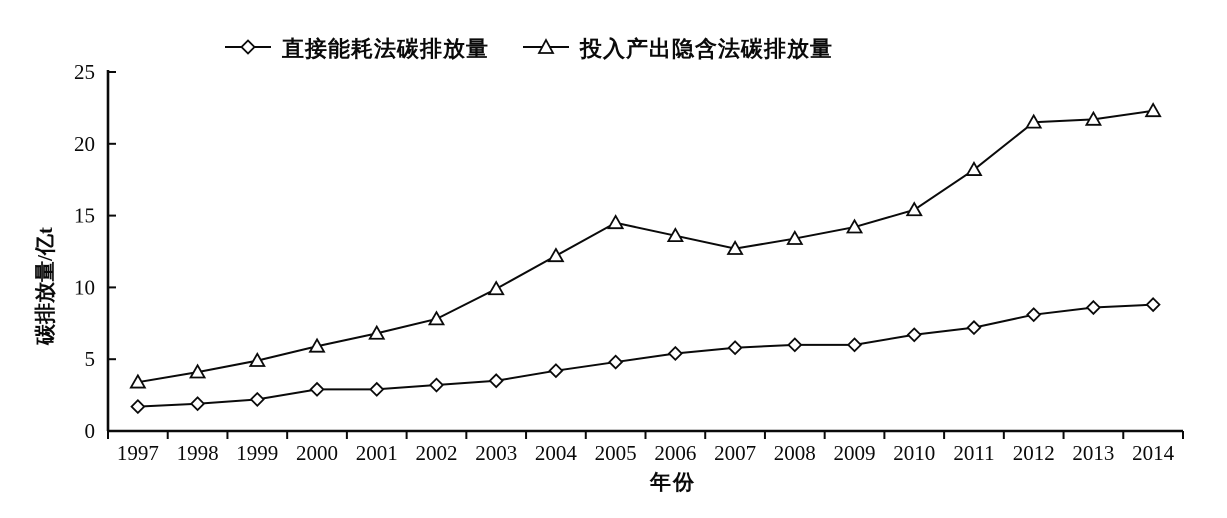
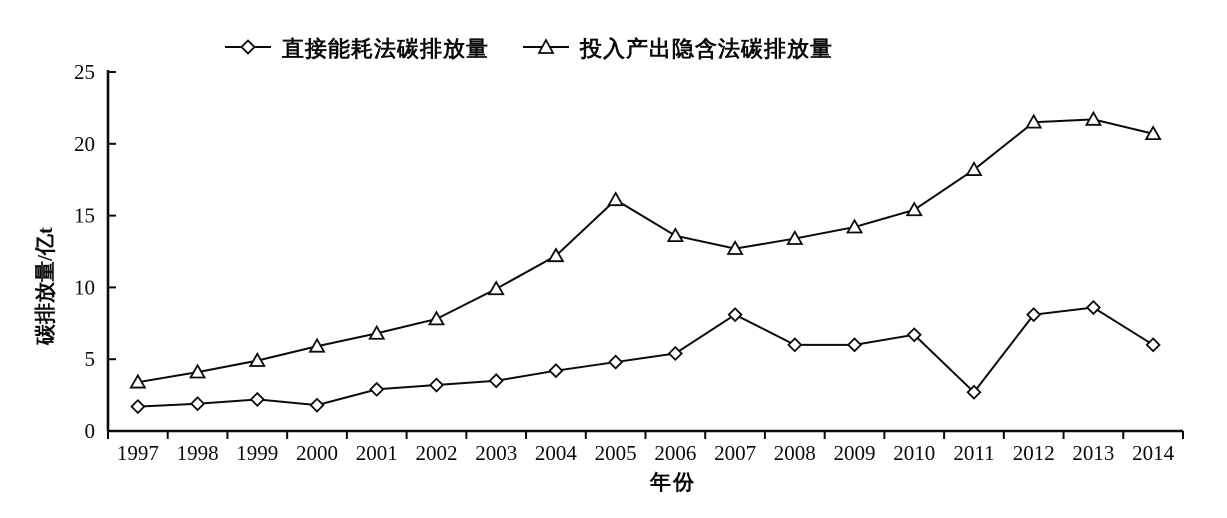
直接能耗法碳排放量/2000: 2.9 -> 1.8
投入产出隐含法碳排放量/2005: 14.5 -> 16.1
直接能耗法碳排放量/2007: 5.8 -> 8.1
直接能耗法碳排放量/2011: 7.2 -> 2.7
直接能耗法碳排放量/2014: 8.8 -> 6.0
投入产出隐含法碳排放量/2014: 22.3 -> 20.7
